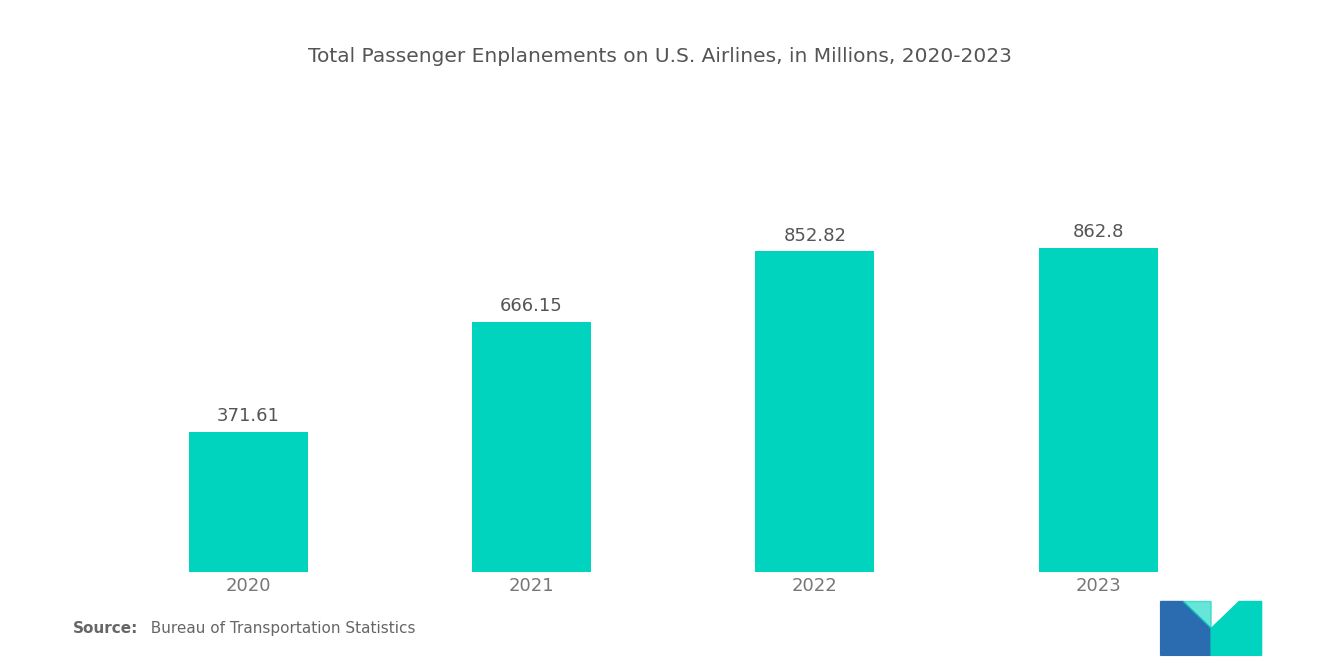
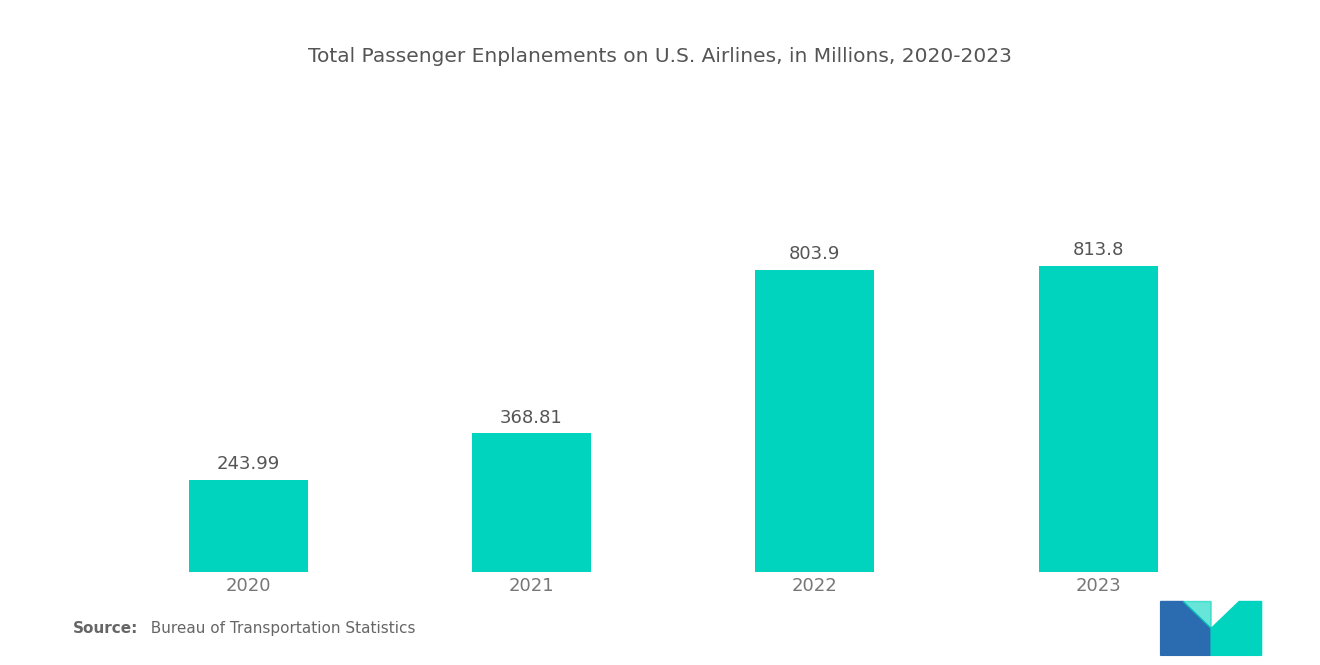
2020: 371.61 -> 243.99
2021: 666.15 -> 368.81
2022: 852.82 -> 803.9
2023: 862.8 -> 813.8
